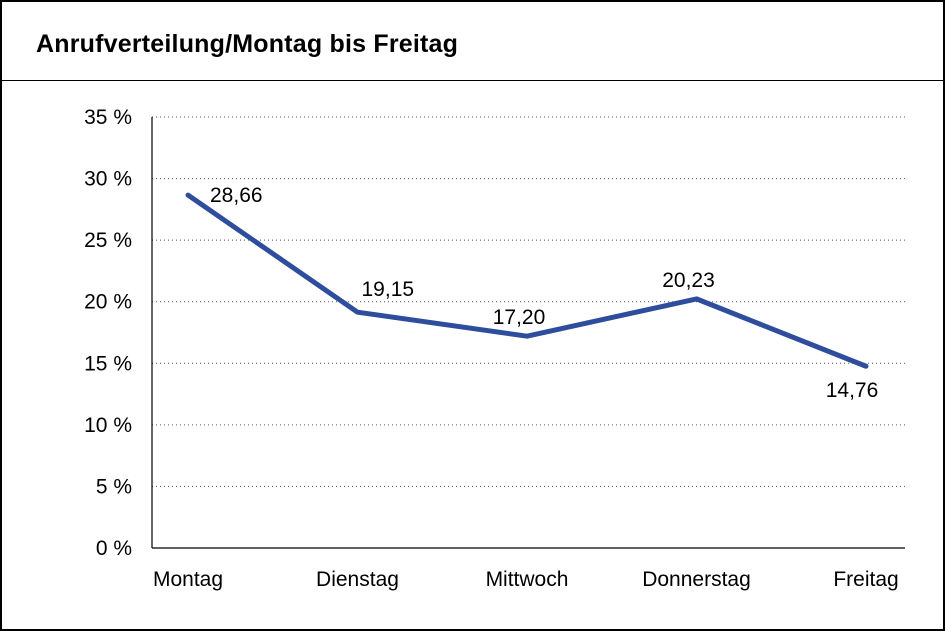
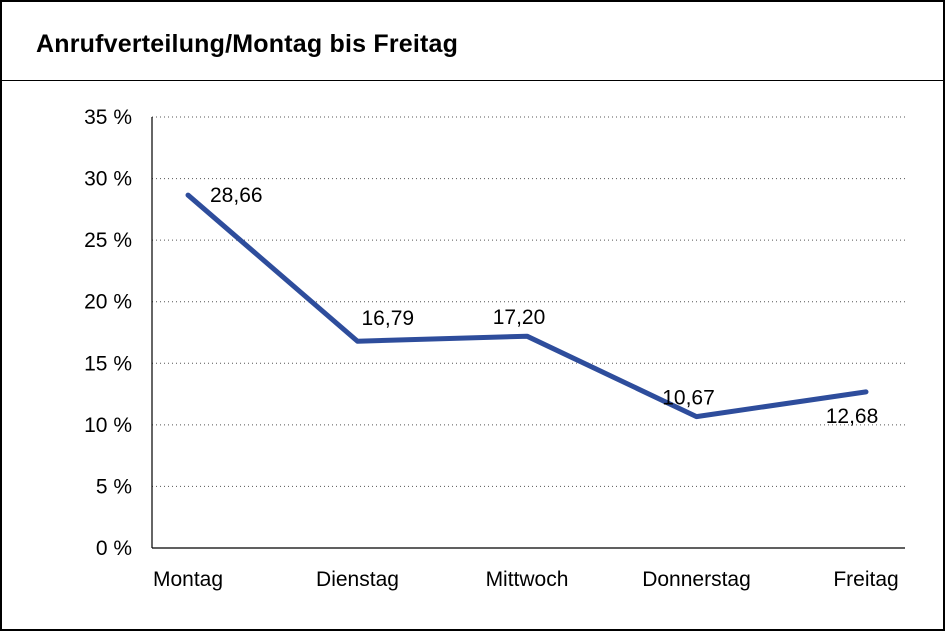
Dienstag: 19,15 -> 16,79
Donnerstag: 20,23 -> 10,67
Freitag: 14,76 -> 12,68
